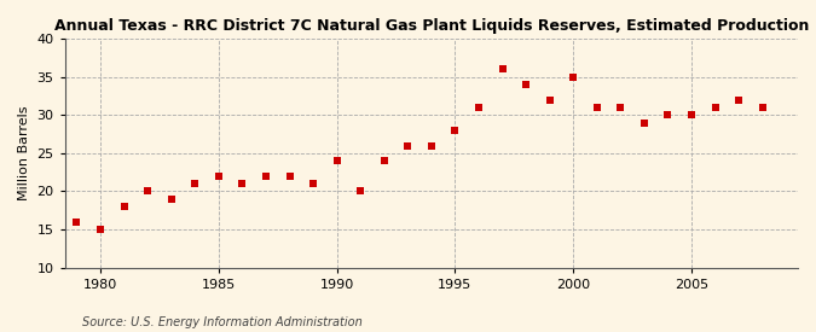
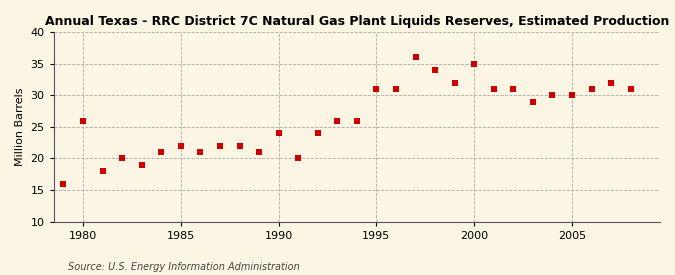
1980: 15 -> 26
1995: 28 -> 31
